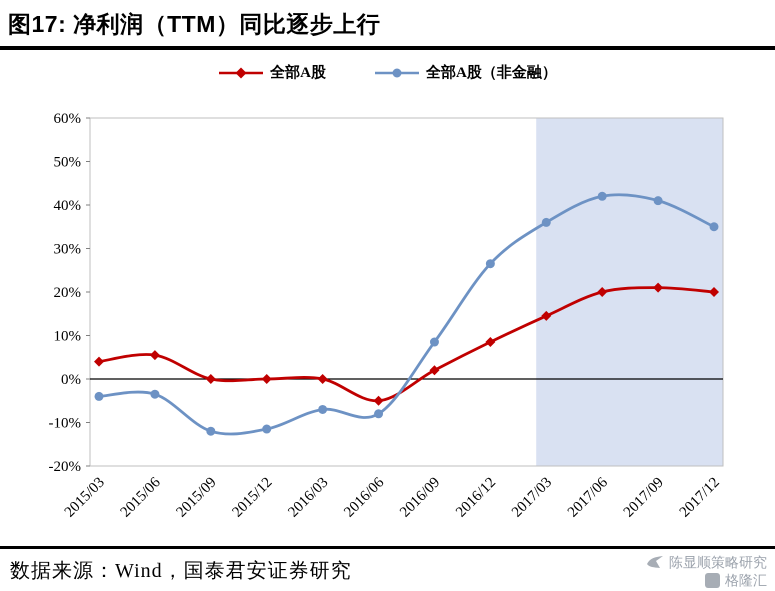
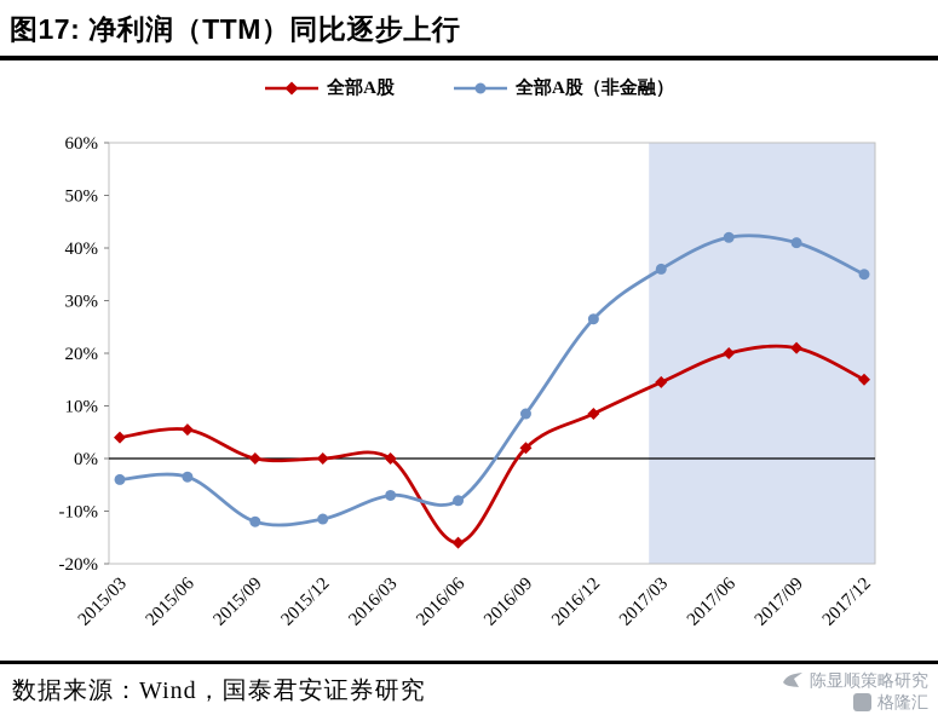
全部A股/2016/06: -5% -> -16%
全部A股/2017/12: 20% -> 15%
